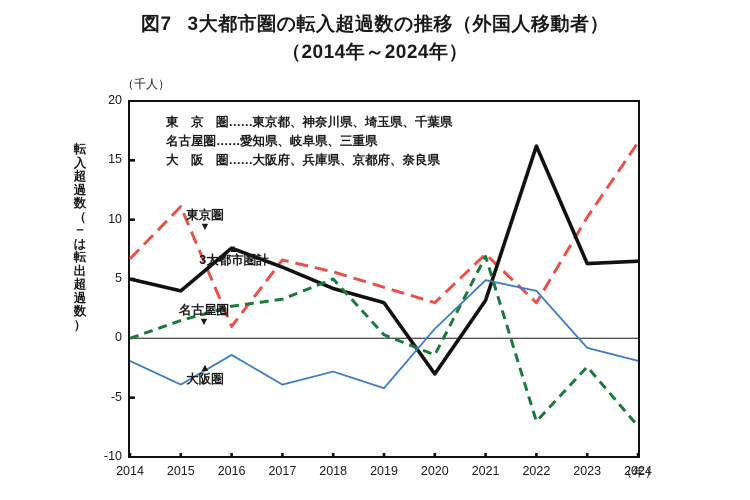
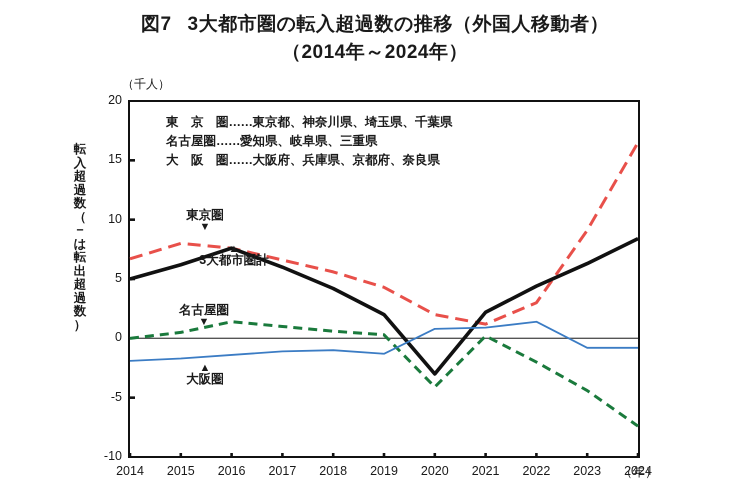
東京圏/2015: 11.1 -> 8.0
3大都市圏計/2015: 4.0 -> 6.2
名古屋圏/2015: 1.5 -> 0.5
大阪圏/2015: -3.9 -> -1.7
東京圏/2016: 1.0 -> 7.6
名古屋圏/2016: 2.7 -> 1.4
名古屋圏/2017: 3.3 -> 1.0
大阪圏/2017: -3.9 -> -1.1
名古屋圏/2018: 5.0 -> 0.6
大阪圏/2018: -2.8 -> -1.0
3大都市圏計/2019: 3.0 -> 2.0
大阪圏/2019: -4.2 -> -1.3
東京圏/2020: 3.0 -> 2.0
名古屋圏/2020: -1.4 -> -4.1
東京圏/2021: 7.1 -> 1.2
3大都市圏計/2021: 3.2 -> 2.2
名古屋圏/2021: 6.9 -> 0.2
大阪圏/2021: 4.9 -> 0.9
3大都市圏計/2022: 16.2 -> 4.4
名古屋圏/2022: -7.0 -> -2.0
大阪圏/2022: 4.0 -> 1.4
東京圏/2023: 10.2 -> 9.1
名古屋圏/2023: -2.4 -> -4.4
3大都市圏計/2024: 6.5 -> 8.4
大阪圏/2024: -1.9 -> -0.8
